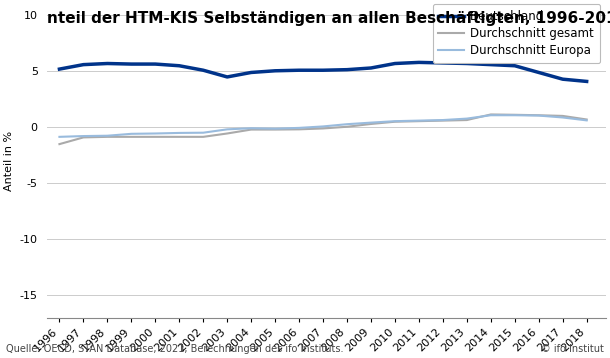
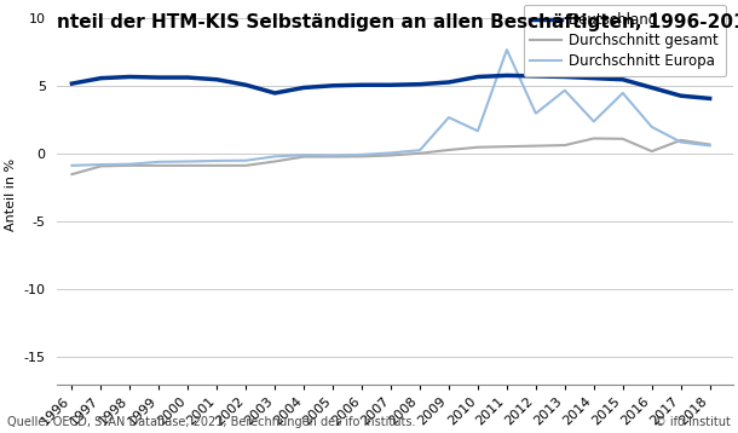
Durchschnitt Europa/2009: 0.4 -> 2.7
Durchschnitt Europa/2010: 0.6 -> 1.7
Durchschnitt Europa/2011: 0.6 -> 7.7
Durchschnitt Europa/2012: 0.7 -> 3.0
Durchschnitt Europa/2013: 0.8 -> 4.7
Durchschnitt Europa/2014: 1.1 -> 2.4
Durchschnitt Europa/2015: 1.1 -> 4.5
Durchschnitt gesamt/2016: 1.1 -> 0.2
Durchschnitt Europa/2016: 1.1 -> 2.0
